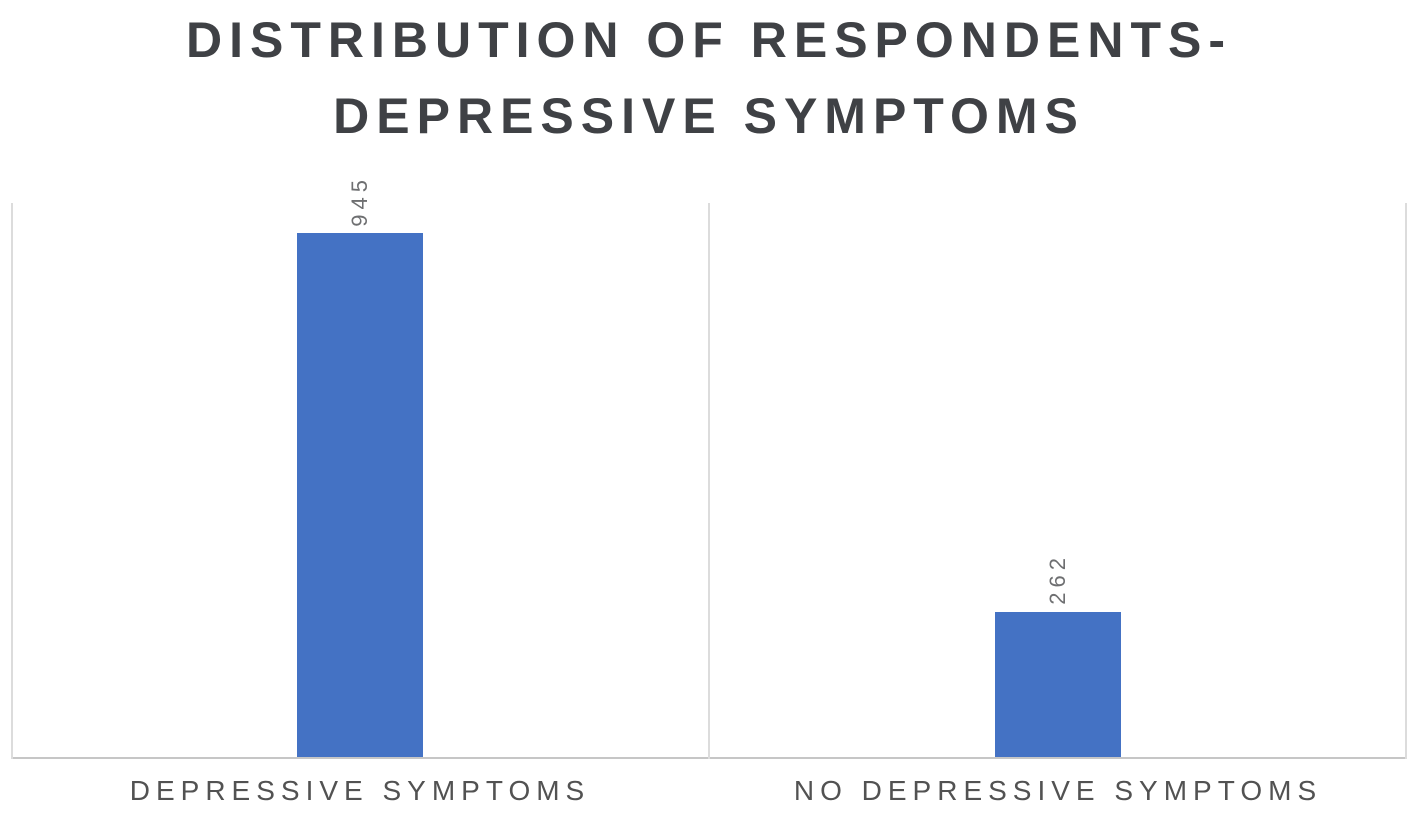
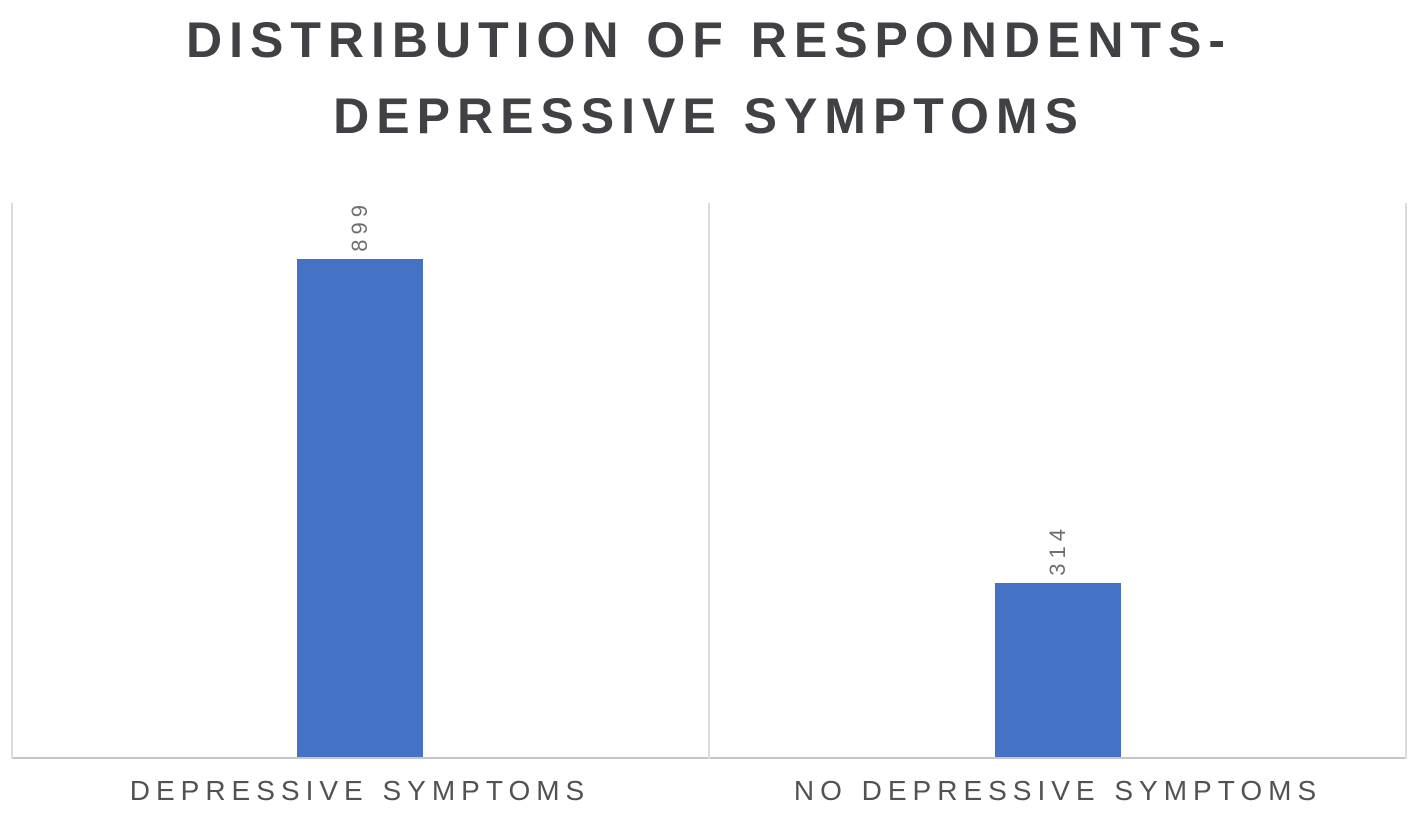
DEPRESSIVE SYMPTOMS: 945 -> 899
NO DEPRESSIVE SYMPTOMS: 262 -> 314
